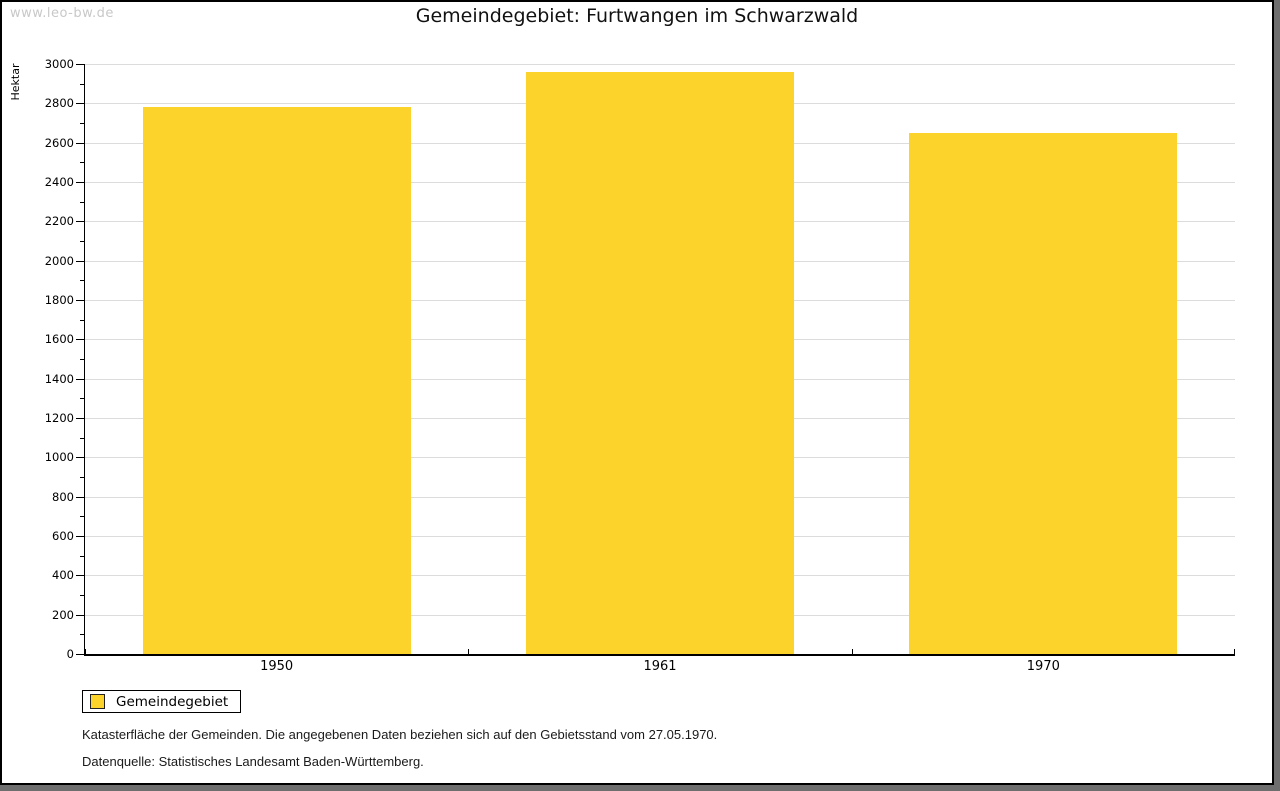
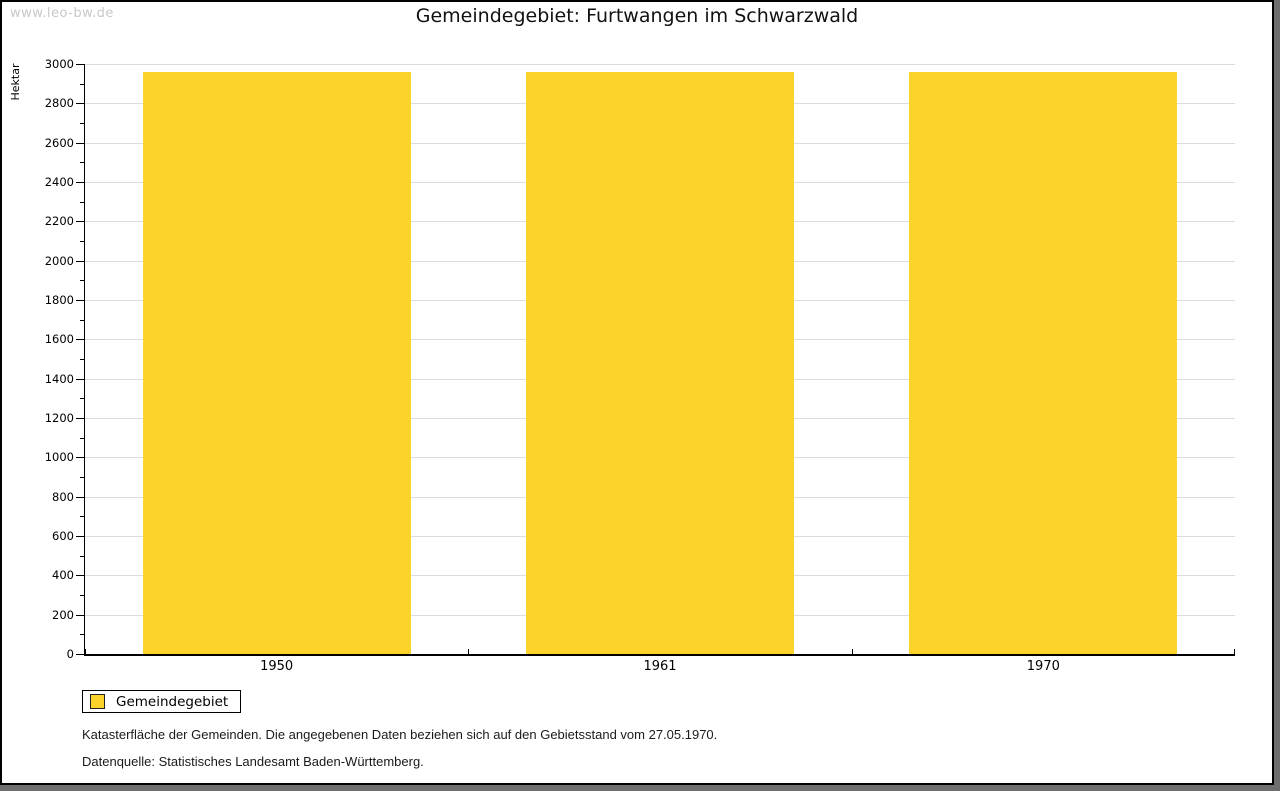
1950: 2780 -> 2960
1970: 2650 -> 2960
